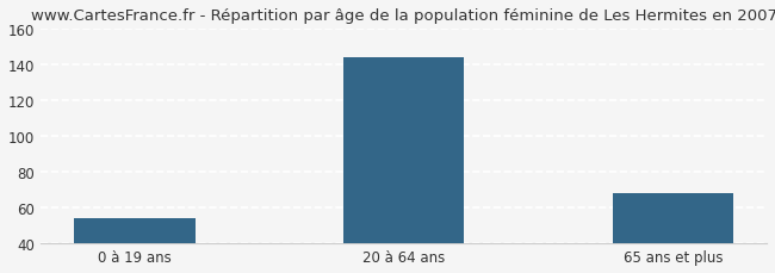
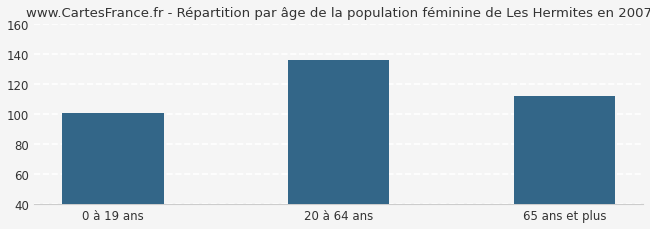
0 à 19 ans: 54 -> 101
20 à 64 ans: 144 -> 136
65 ans et plus: 68 -> 112
